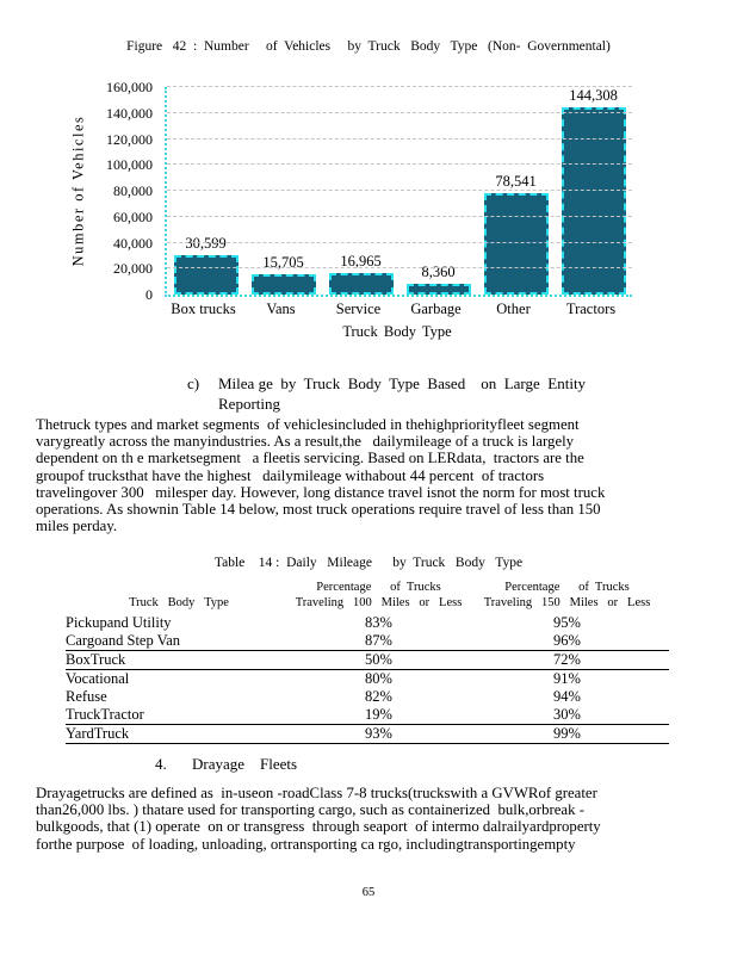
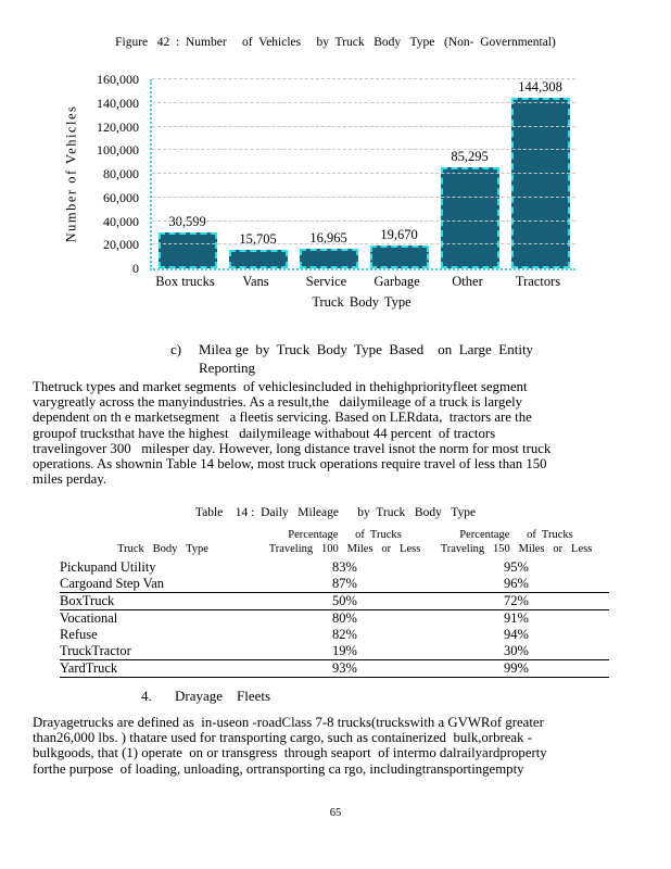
Garbage: 8,360 -> 19,670
Other: 78,541 -> 85,295
